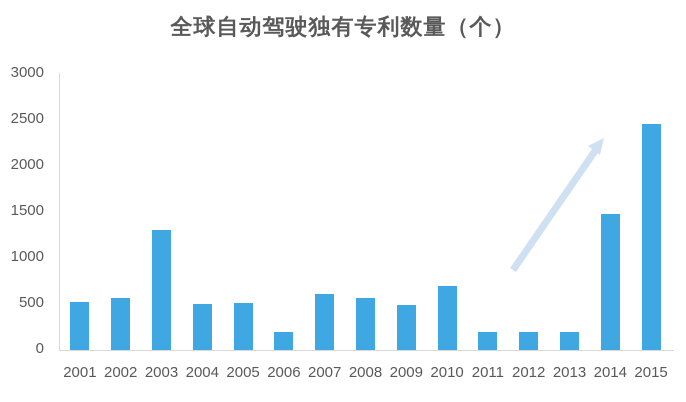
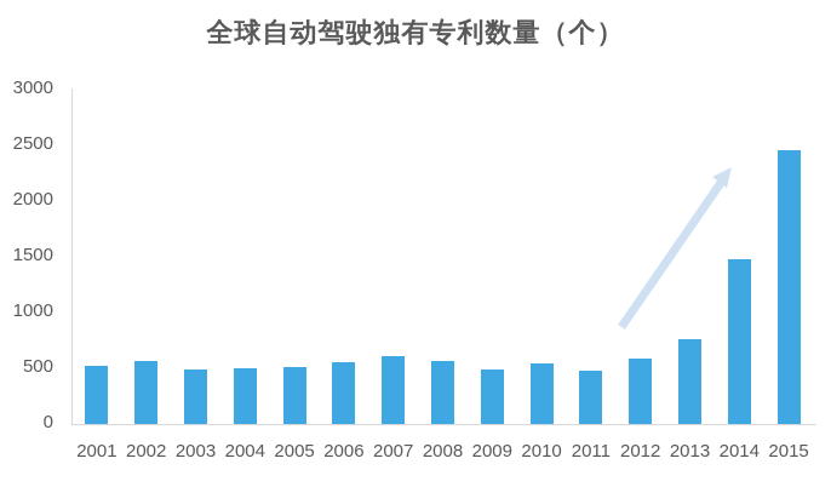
2003: 1300 -> 500
2006: 200 -> 600
2010: 700 -> 500
2011: 200 -> 500
2012: 200 -> 600
2013: 200 -> 800
